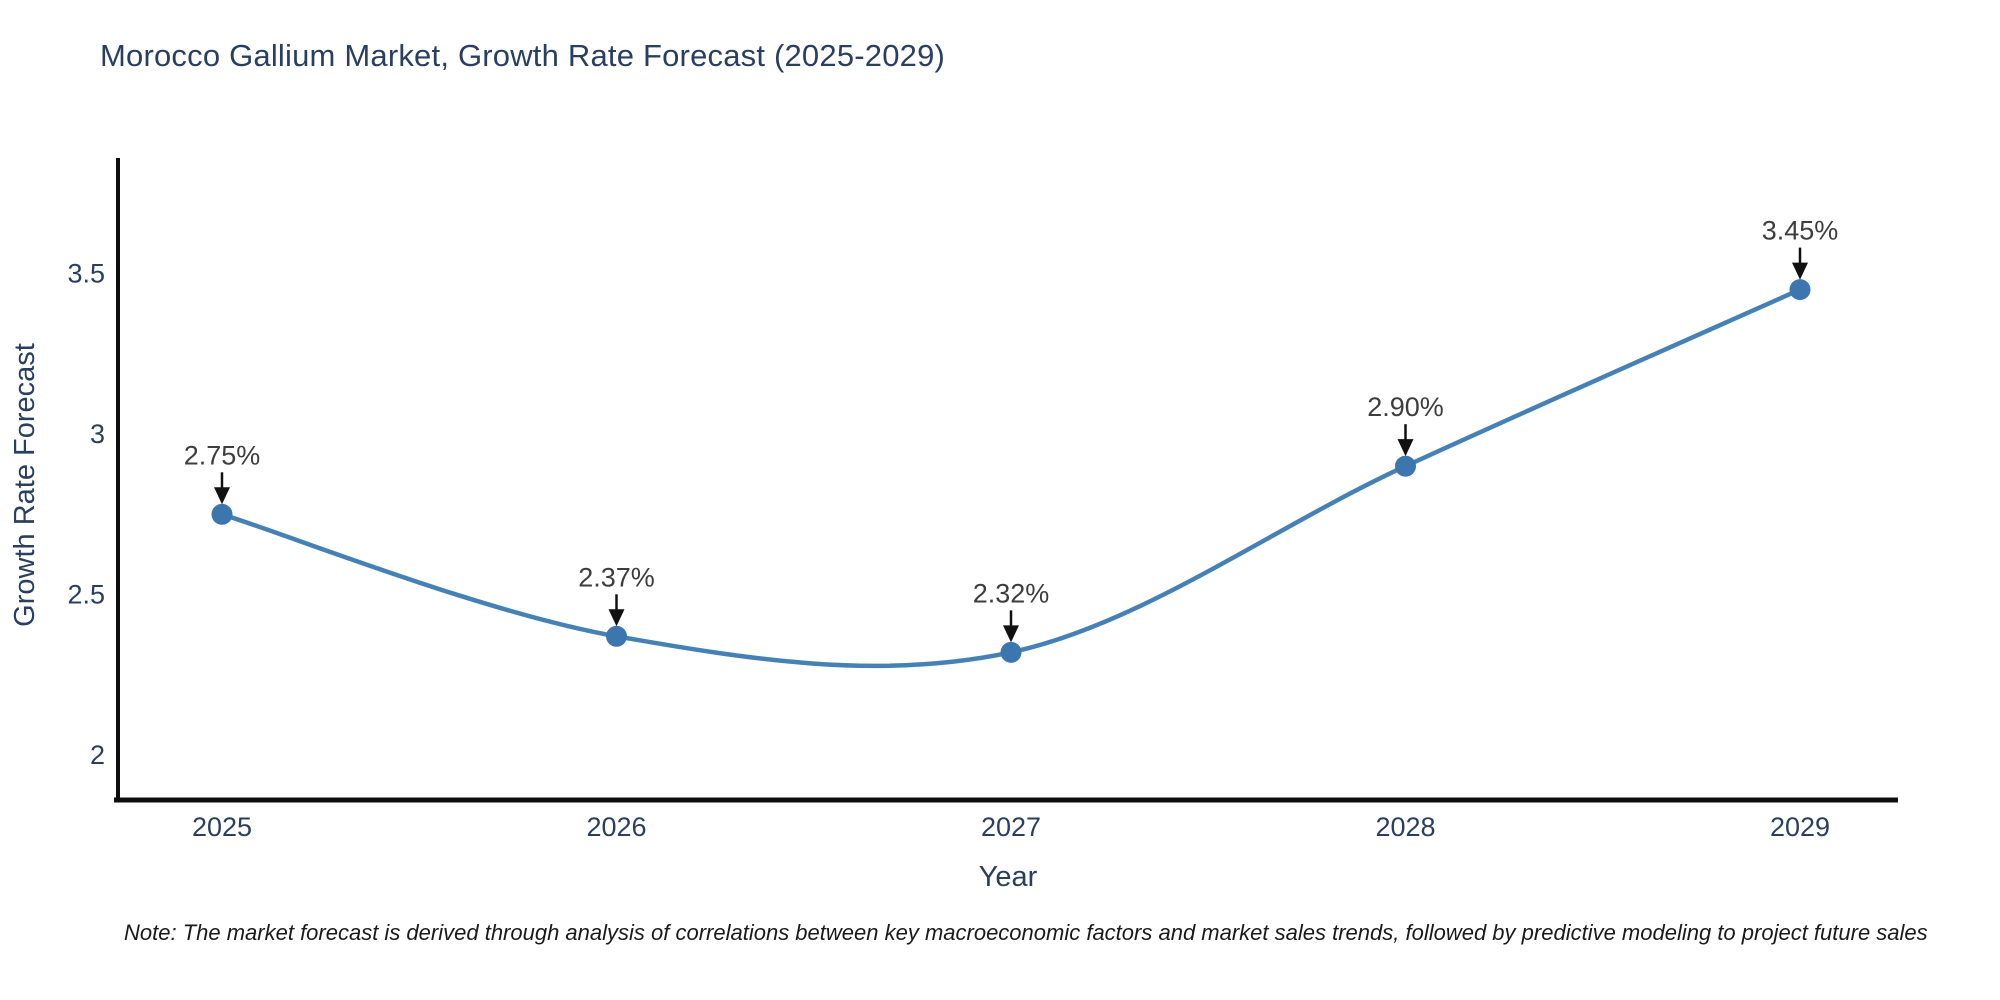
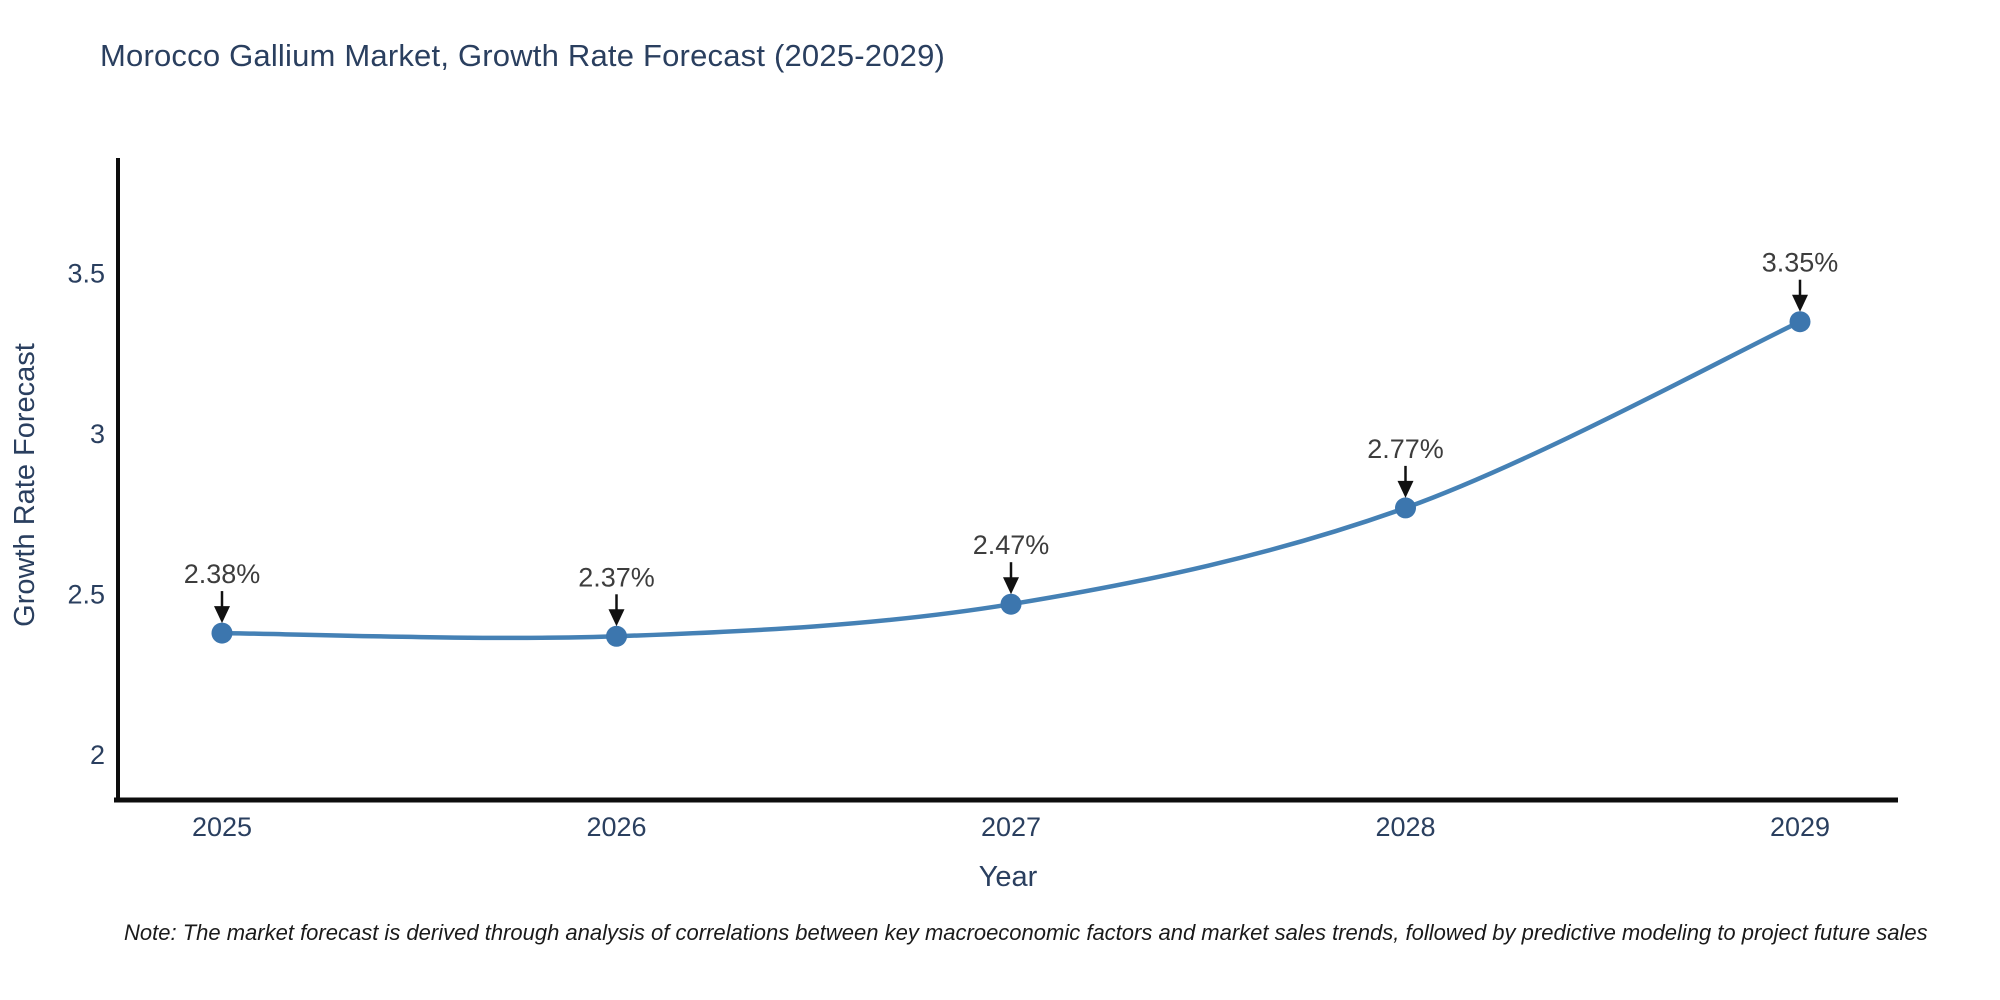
2025: 2.75% -> 2.38%
2027: 2.32% -> 2.47%
2028: 2.90% -> 2.77%
2029: 3.45% -> 3.35%
